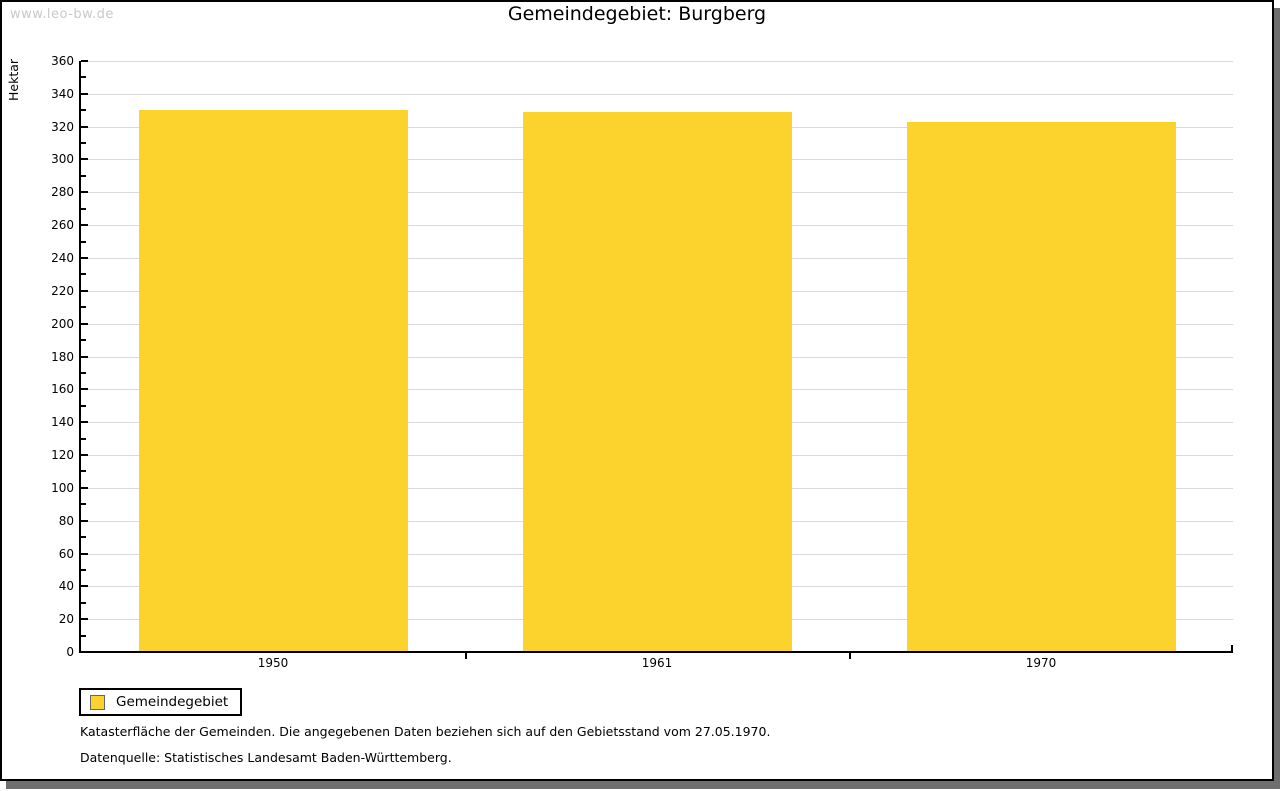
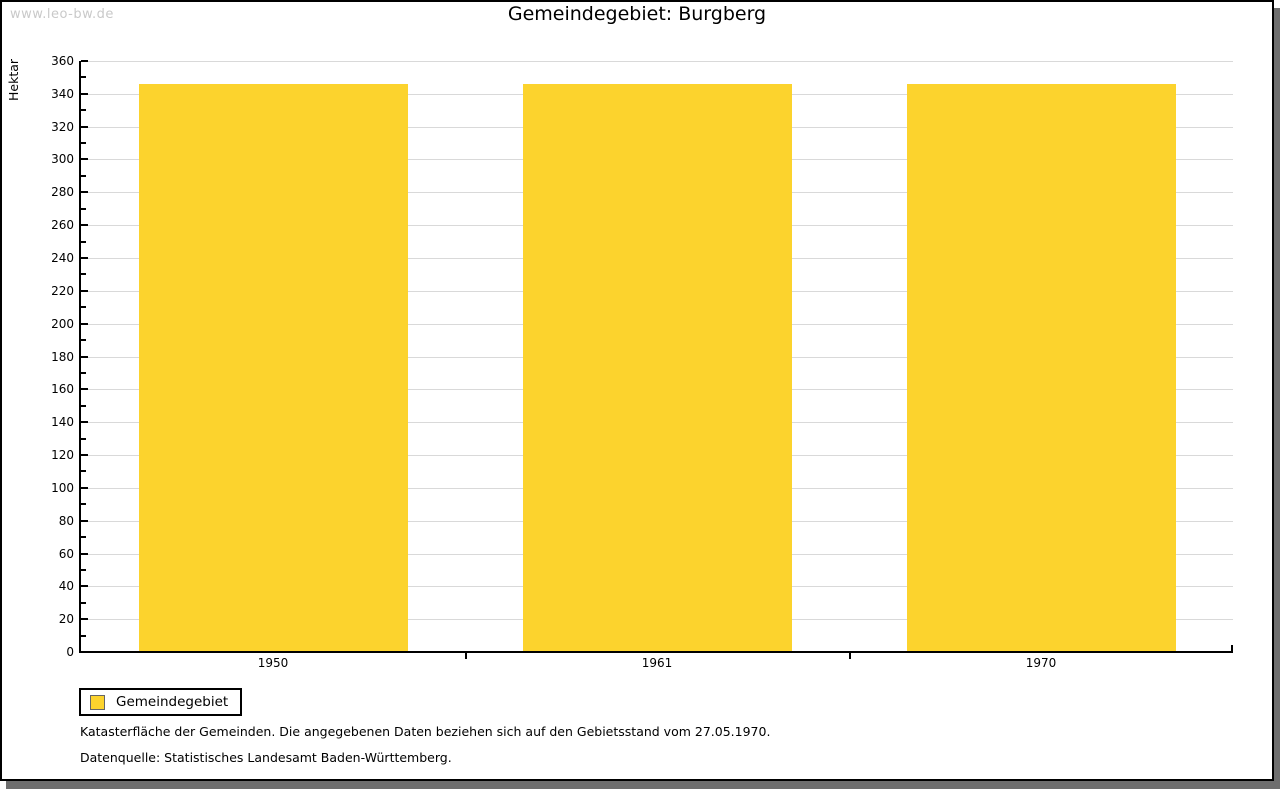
1950: 330 -> 346
1961: 329 -> 346
1970: 323 -> 346
